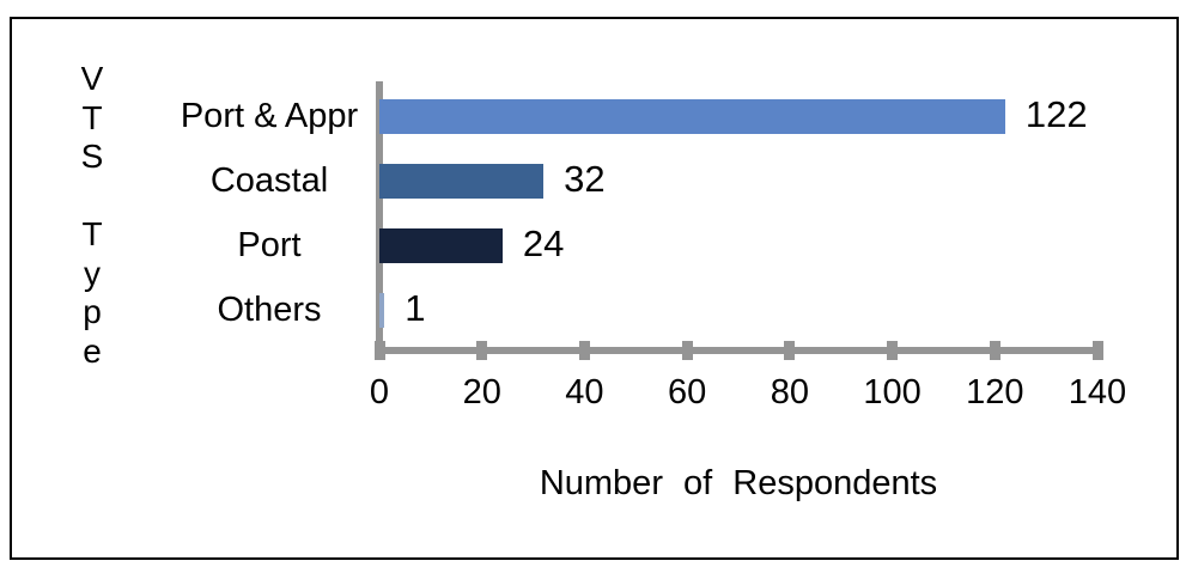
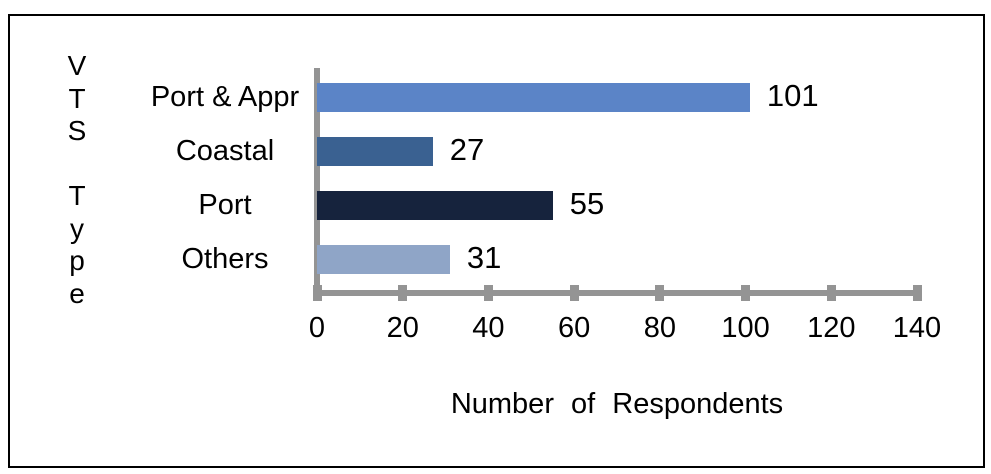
Port & Appr: 122 -> 101
Coastal: 32 -> 27
Port: 24 -> 55
Others: 1 -> 31
